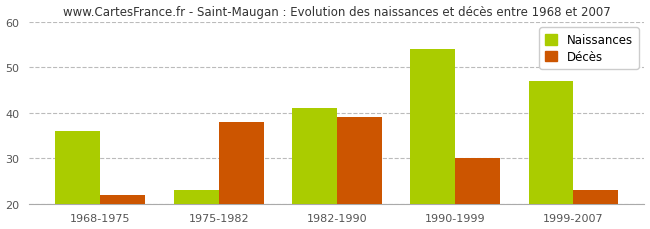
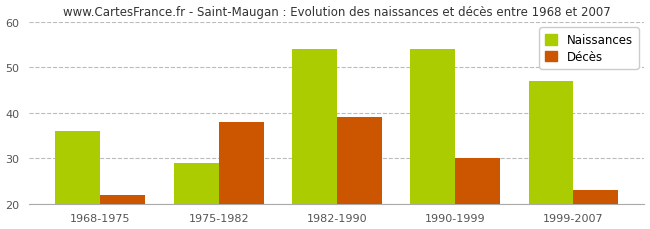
Naissances/1975-1982: 23 -> 29
Naissances/1982-1990: 41 -> 54
